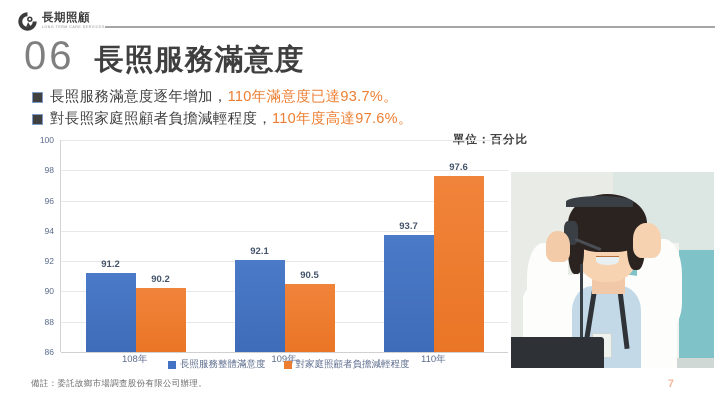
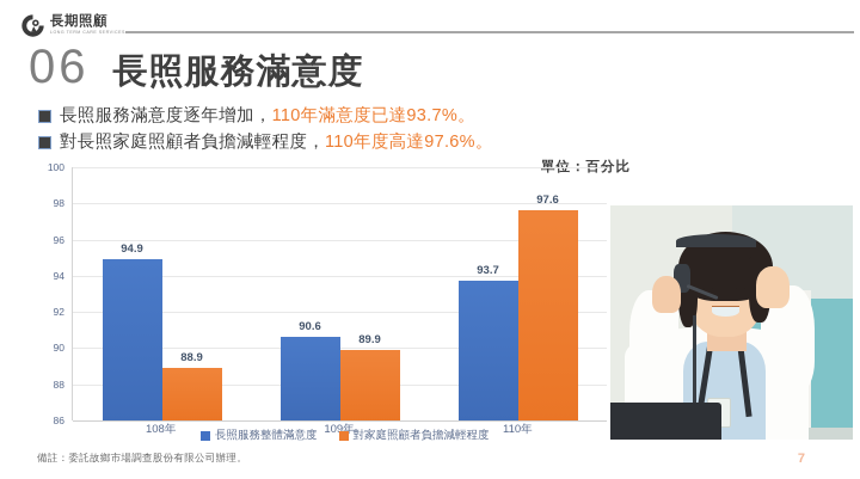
長照服務整體滿意度/108年: 91.2 -> 94.9
對家庭照顧者負擔減輕程度/108年: 90.2 -> 88.9
長照服務整體滿意度/109年: 92.1 -> 90.6
對家庭照顧者負擔減輕程度/109年: 90.5 -> 89.9
